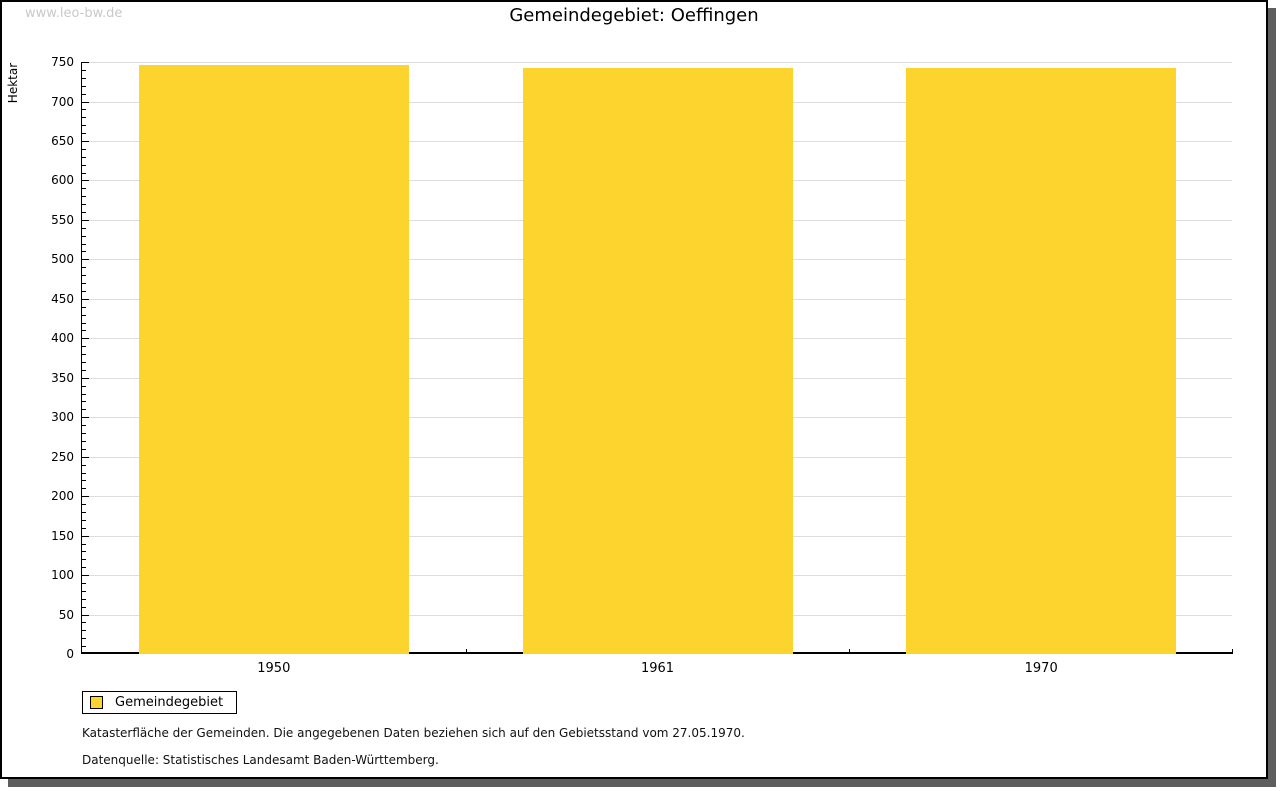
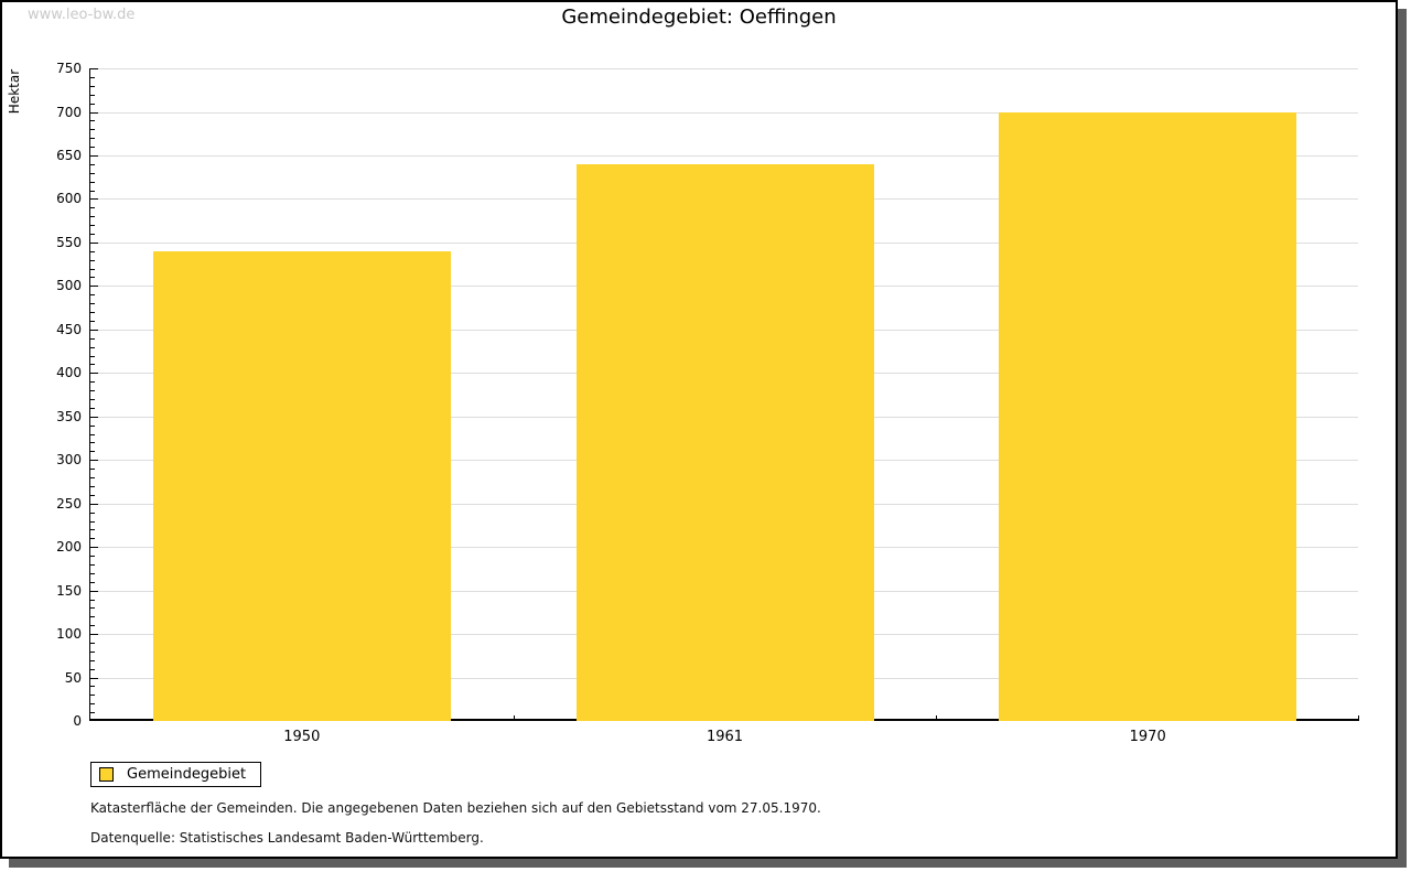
1950: 750 -> 540
1961: 740 -> 640
1970: 740 -> 700
